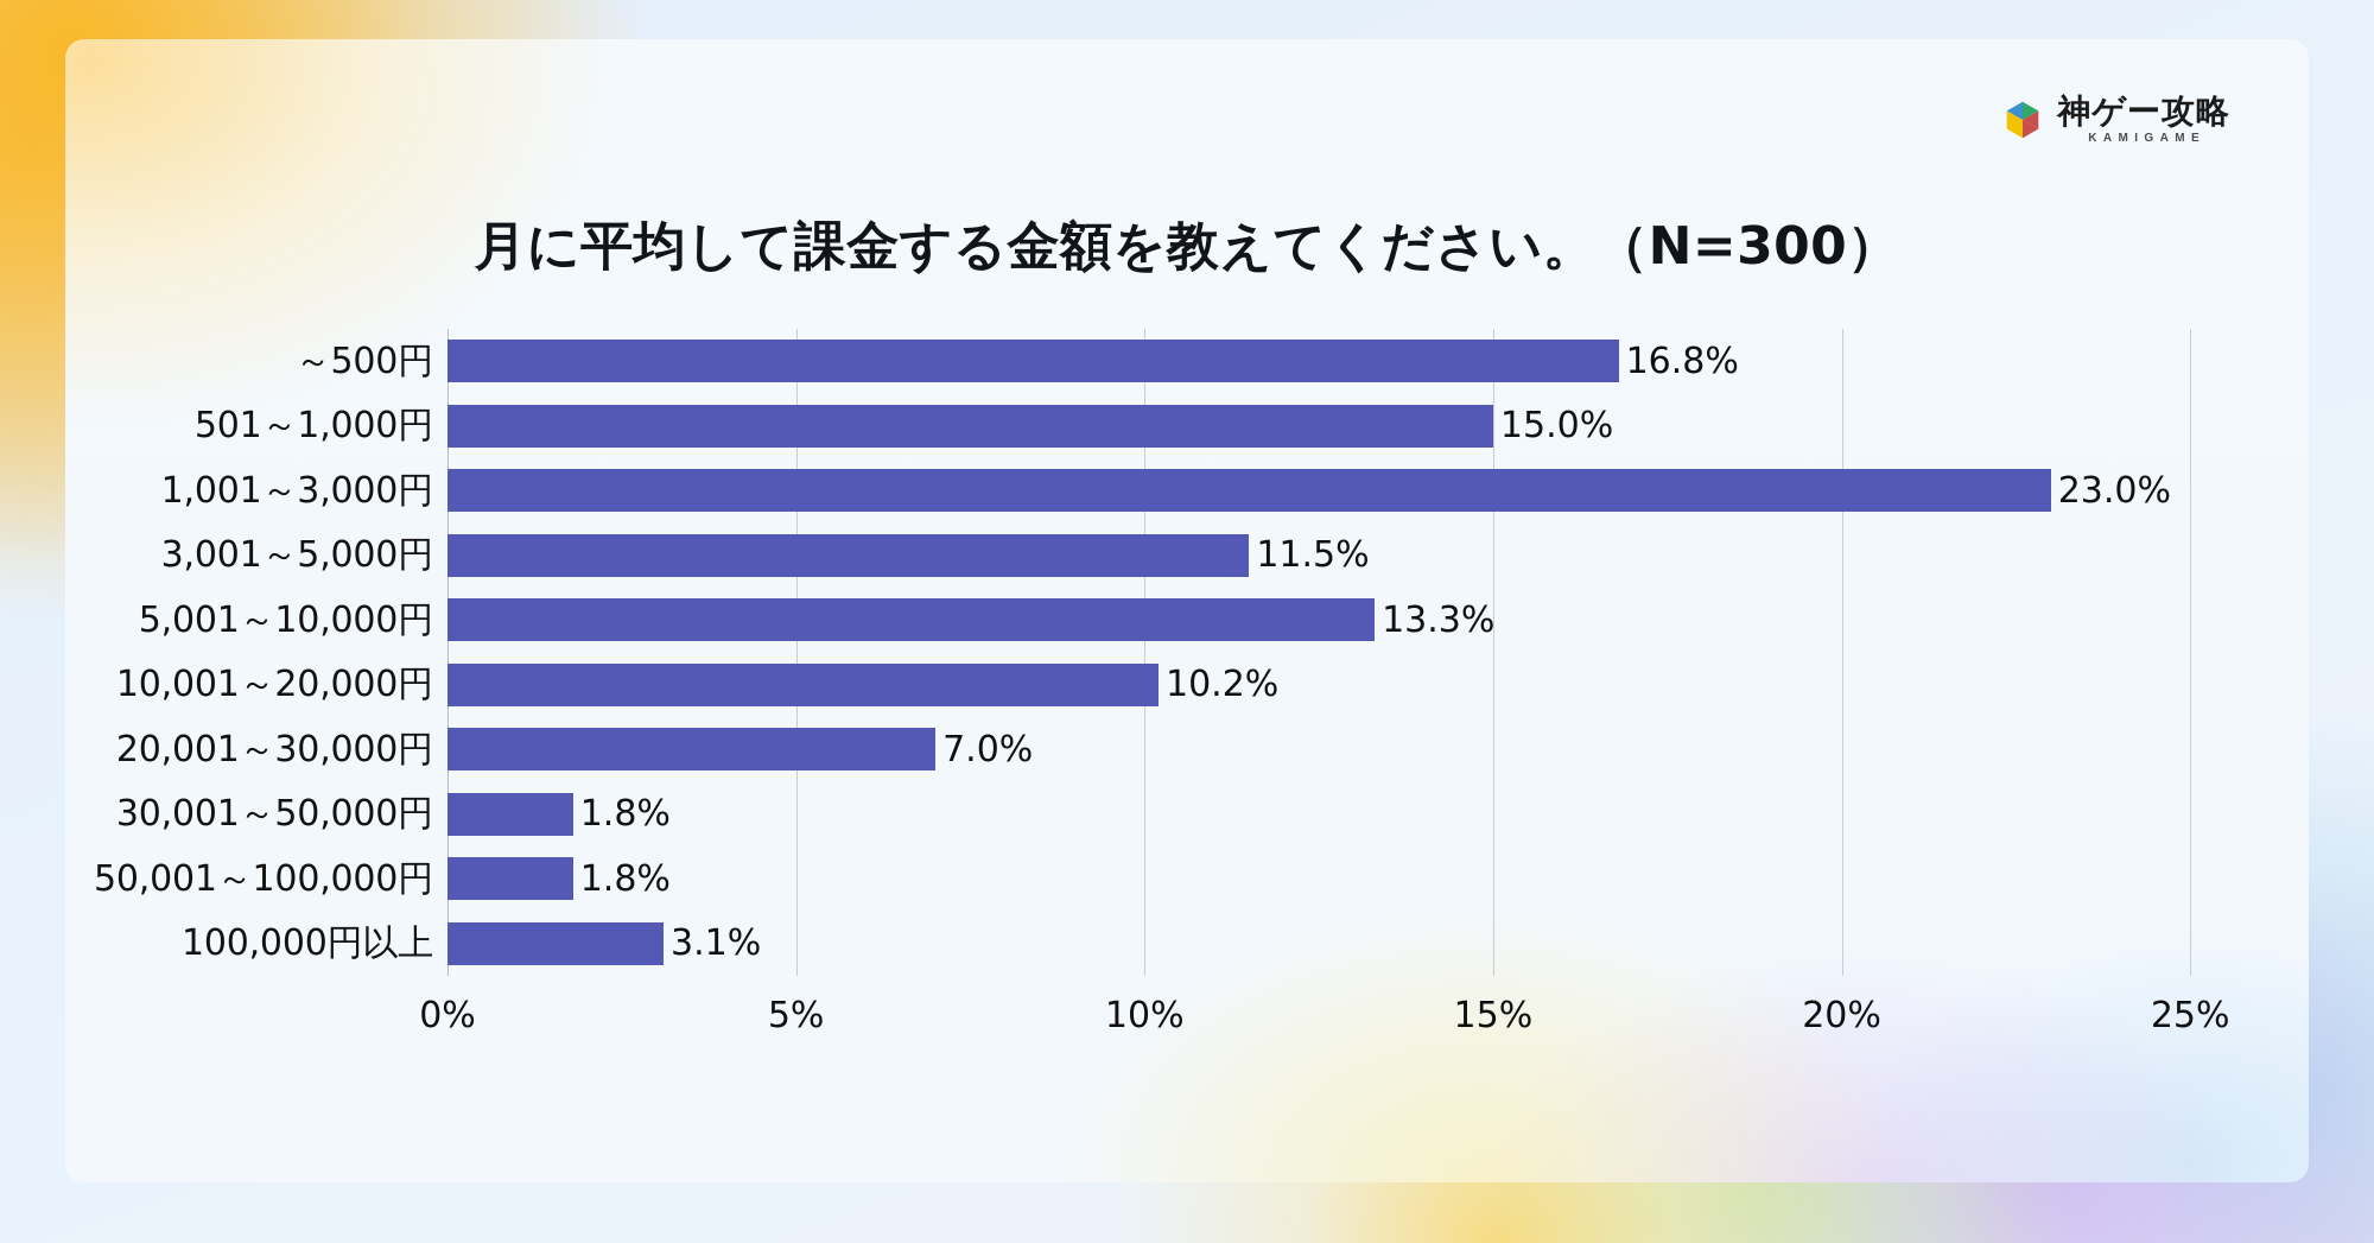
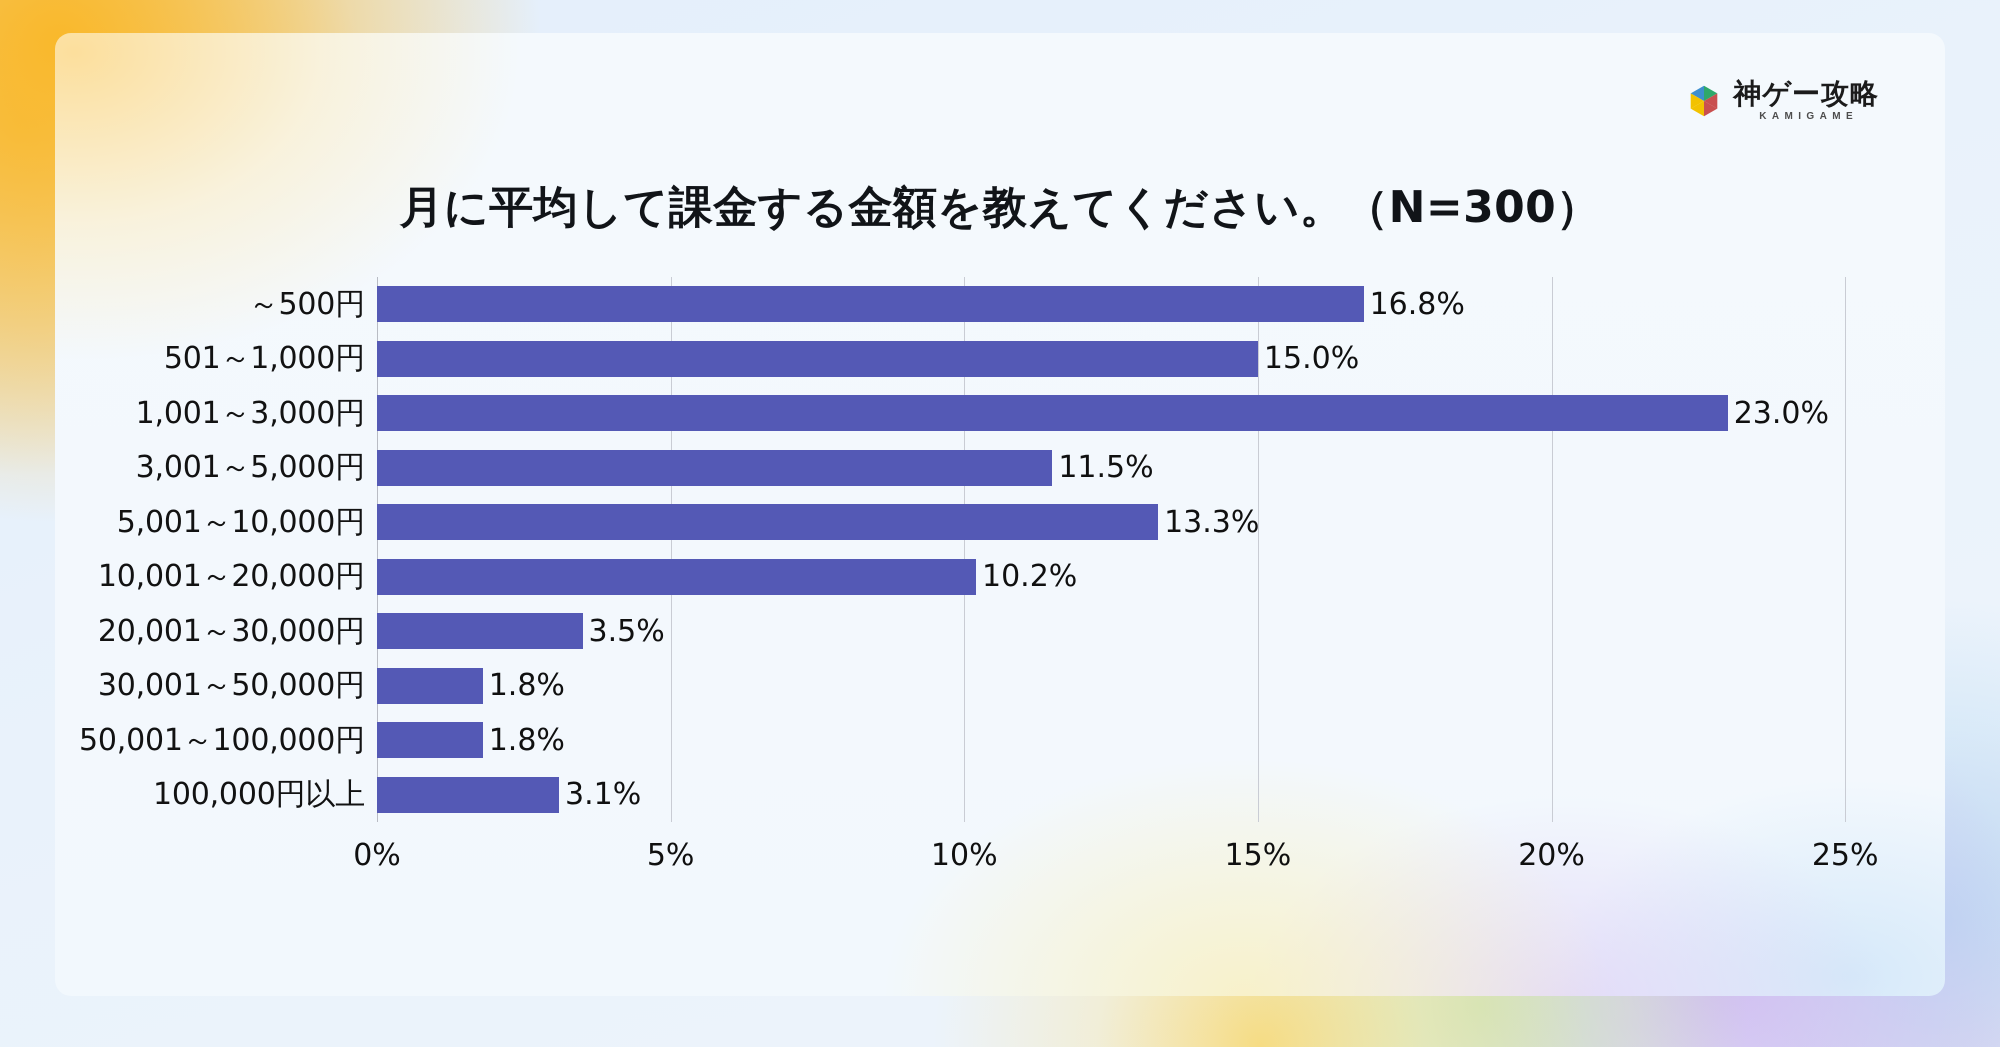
20,001～30,000円: 7.0% -> 3.5%
